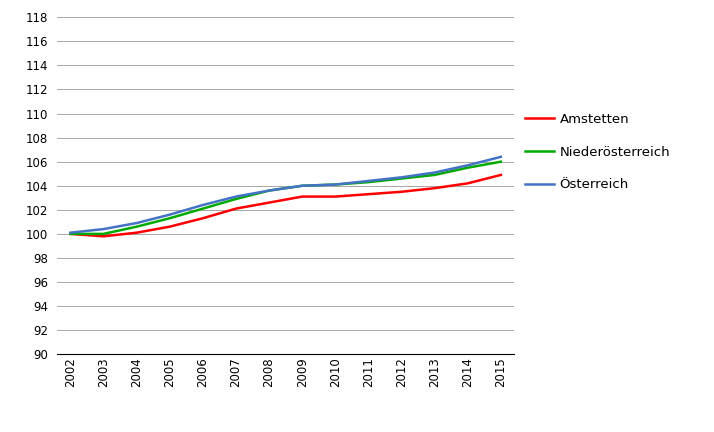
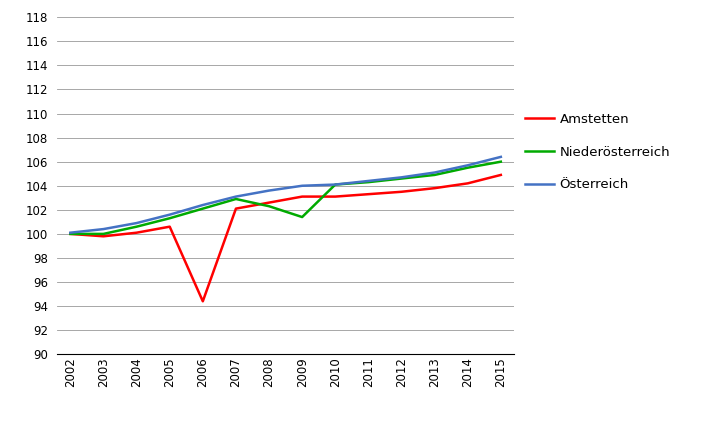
Amstetten/2006: 101.3 -> 94.4
Niederösterreich/2008: 103.6 -> 102.3
Niederösterreich/2009: 104.0 -> 101.4
